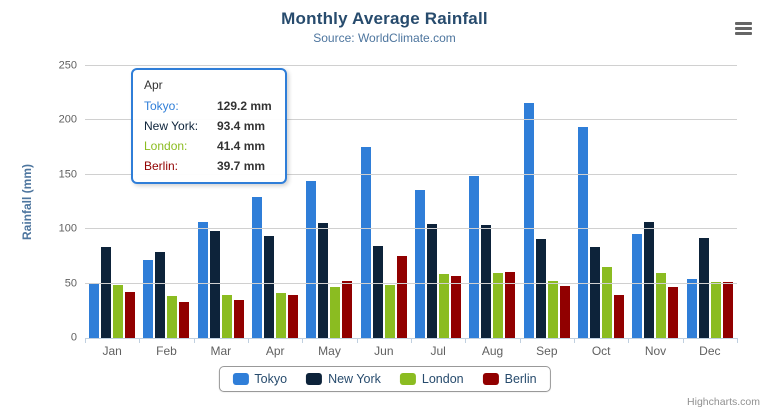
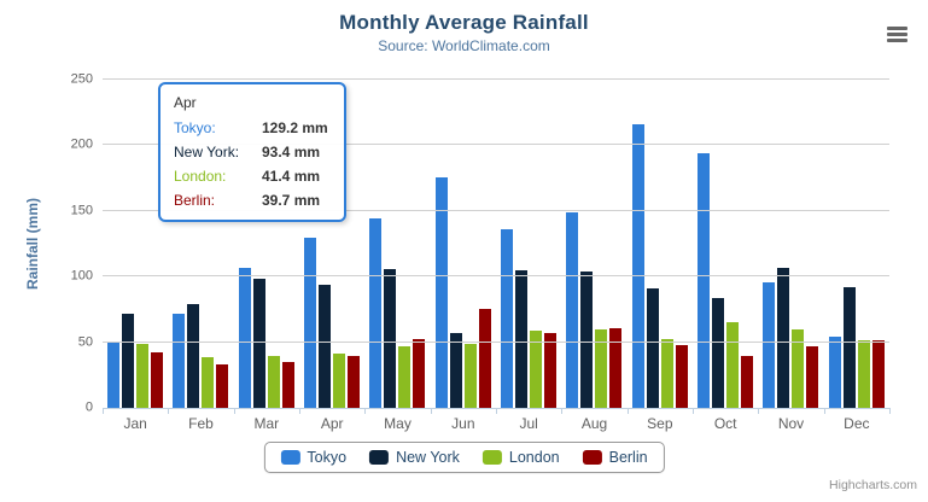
New York/Jan: 84 -> 72
New York/Jun: 84 -> 57
